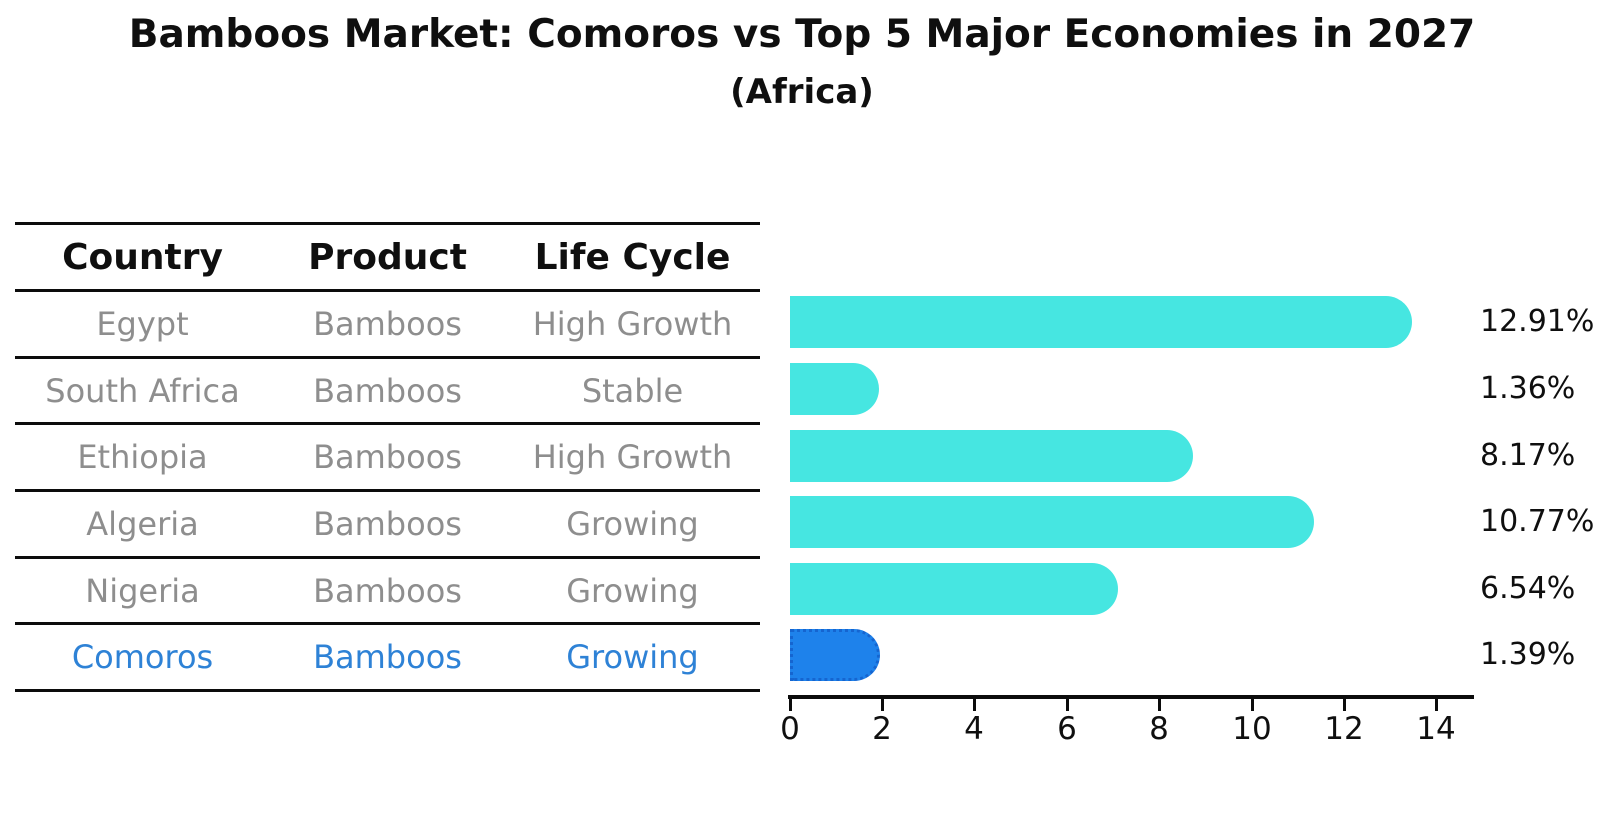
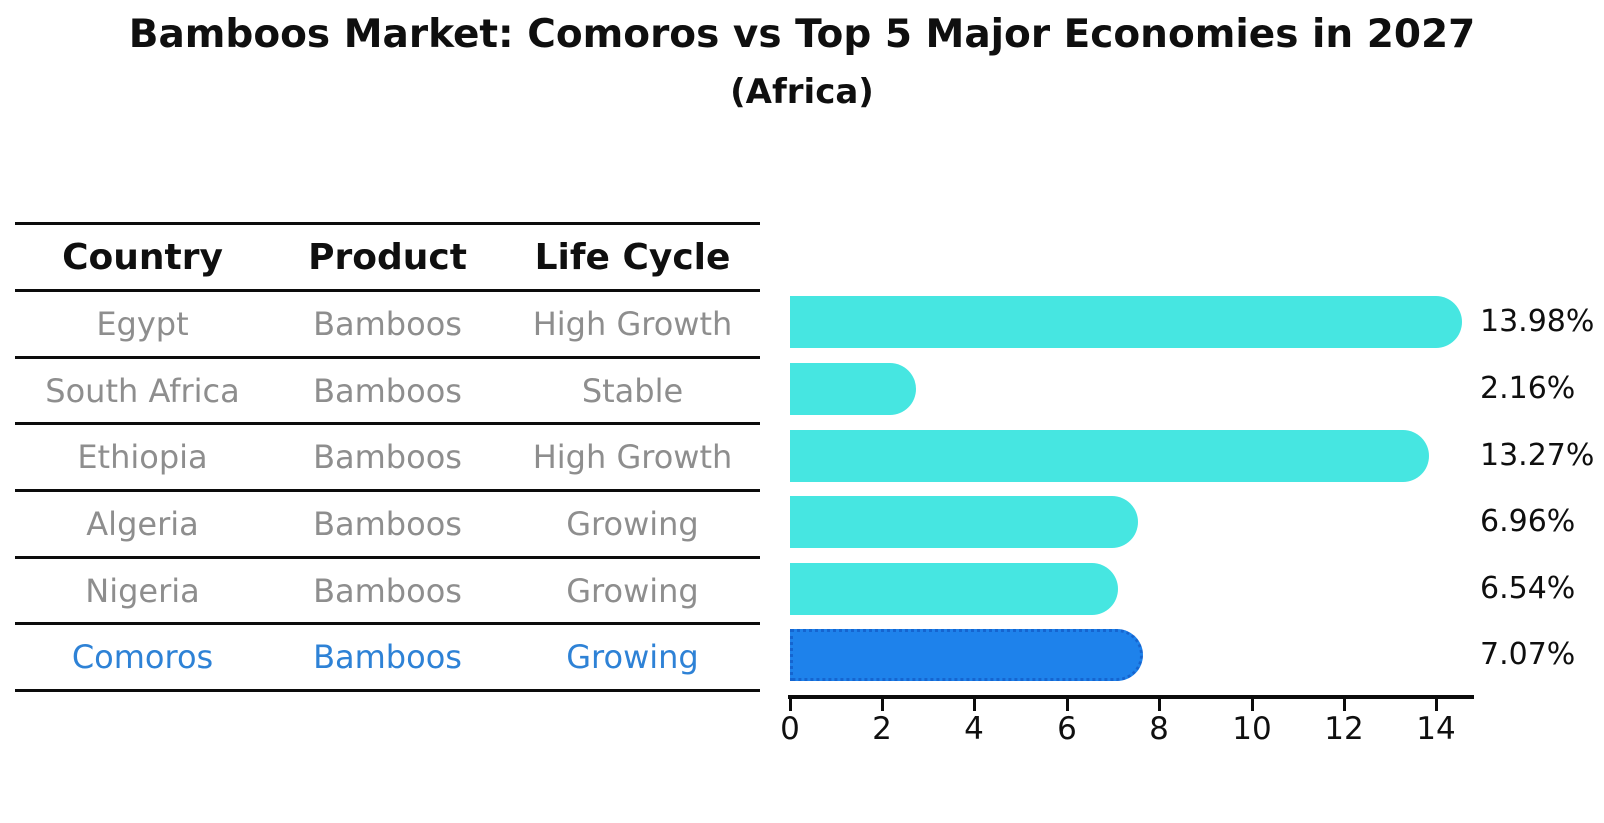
Egypt: 12.91% -> 13.98%
South Africa: 1.36% -> 2.16%
Ethiopia: 8.17% -> 13.27%
Algeria: 10.77% -> 6.96%
Comoros: 1.39% -> 7.07%
